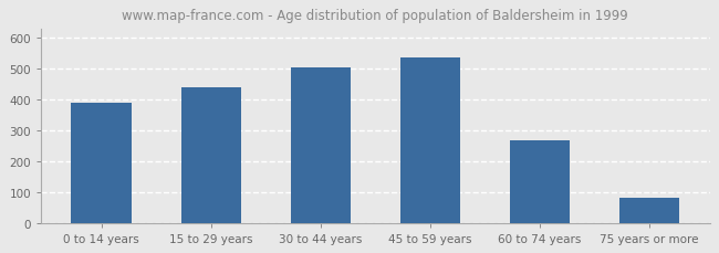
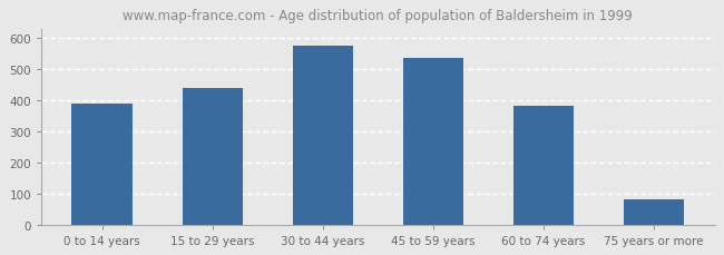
30 to 44 years: 503 -> 575
60 to 74 years: 267 -> 380
